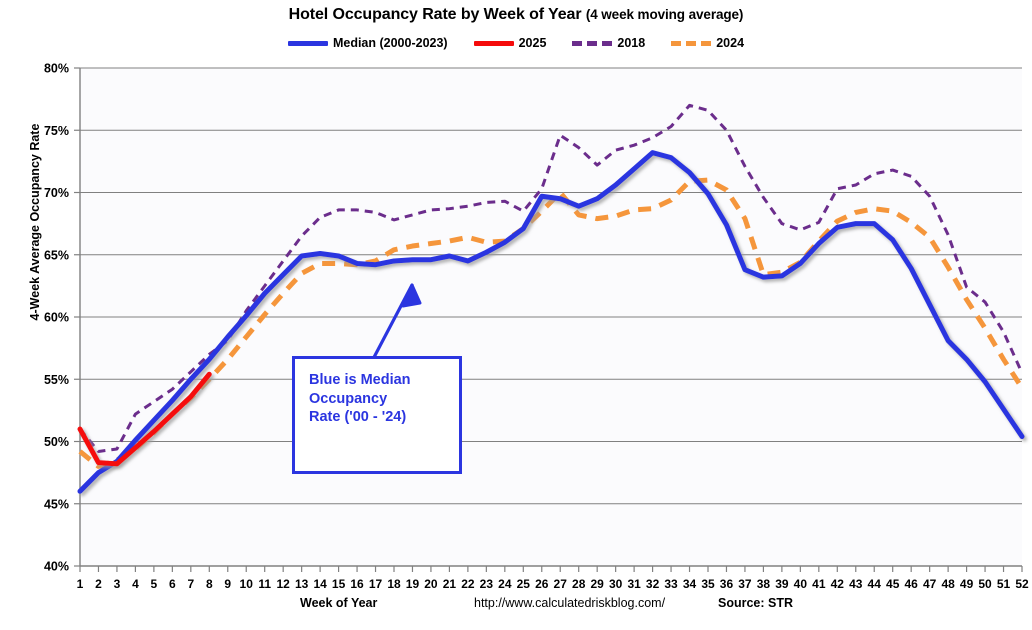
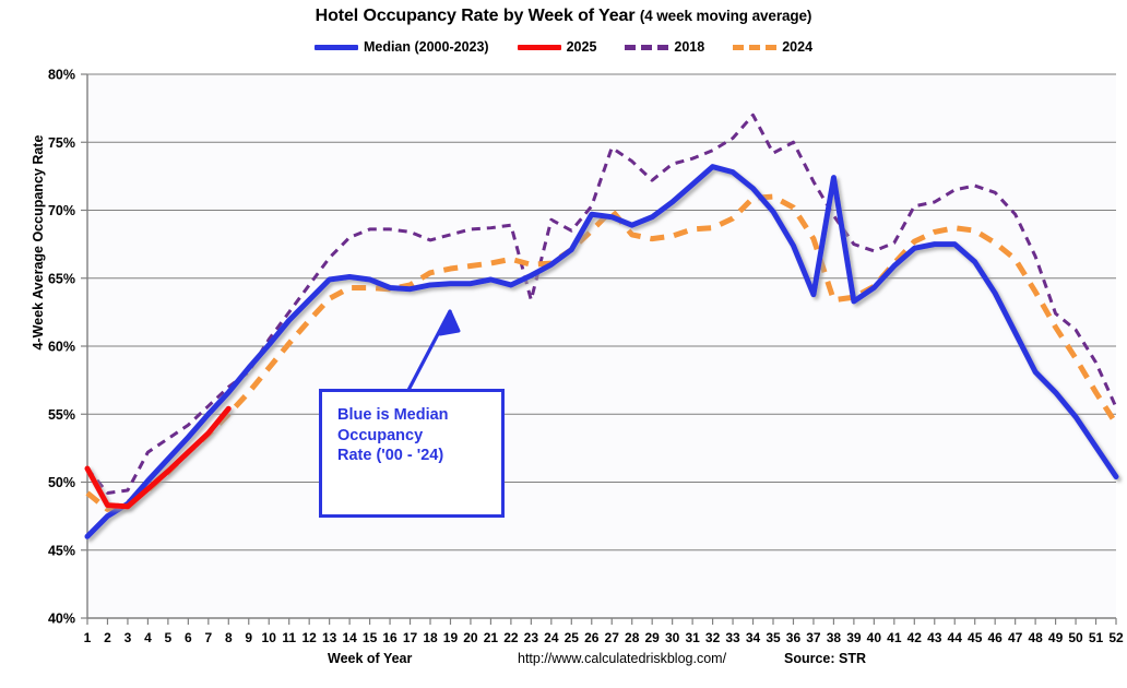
2018/23: 69.2% -> 63.4%
2018/35: 76.6% -> 74.2%
Median (2000-2023)/38: 63.2% -> 72.4%
